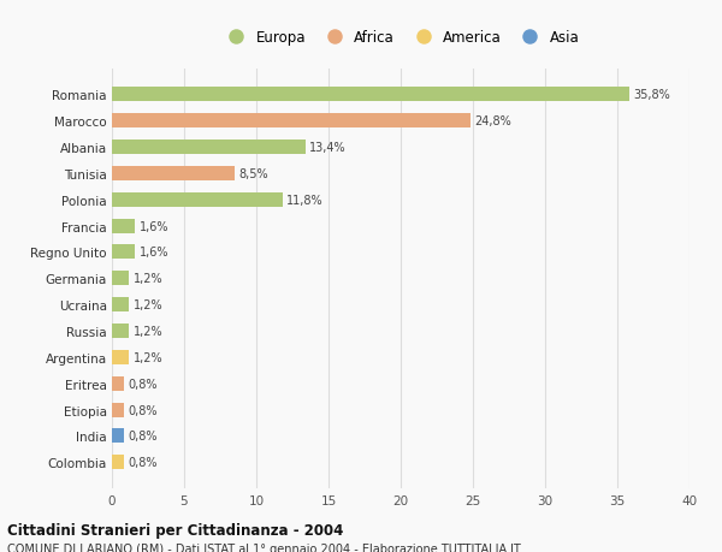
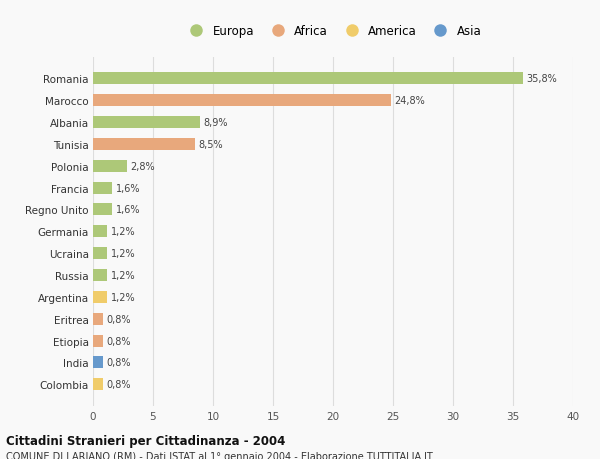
Albania: 13,4% -> 8,9%
Polonia: 11,8% -> 2,8%
